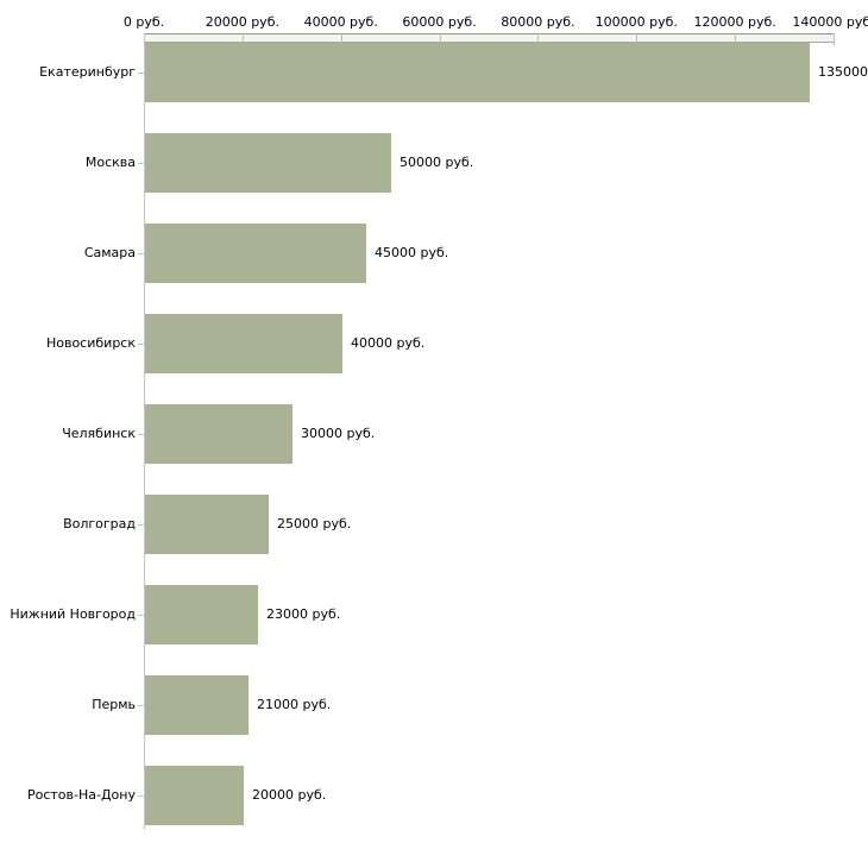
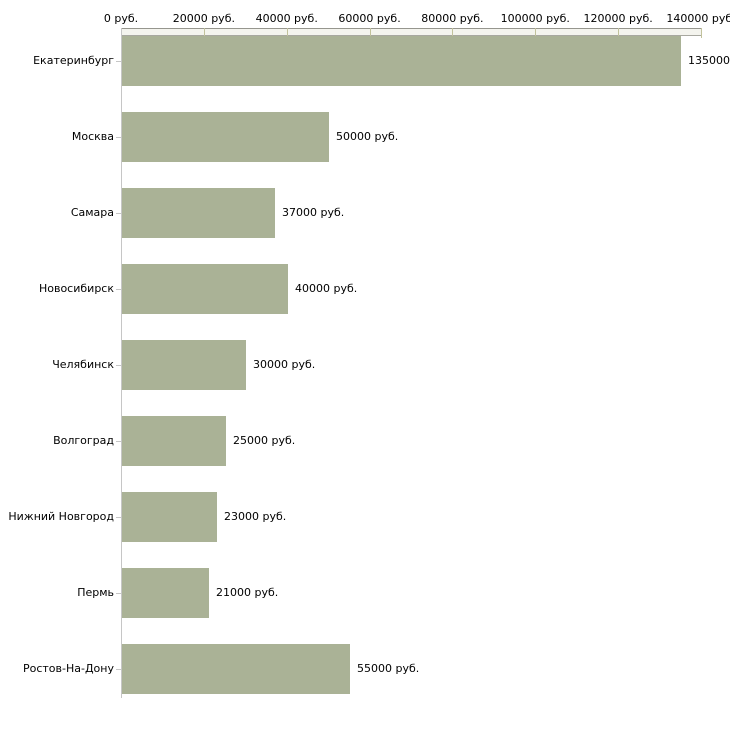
Самара: 45000 -> 37000
Ростов-На-Дону: 20000 -> 55000
